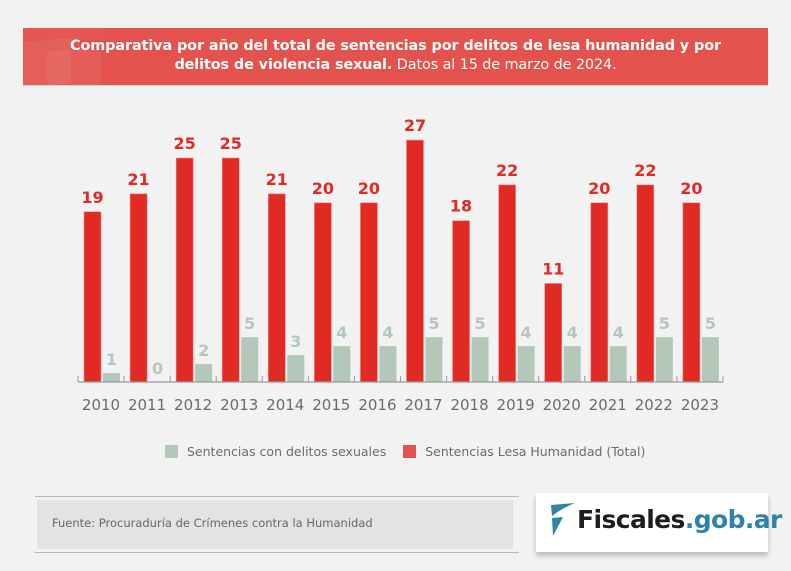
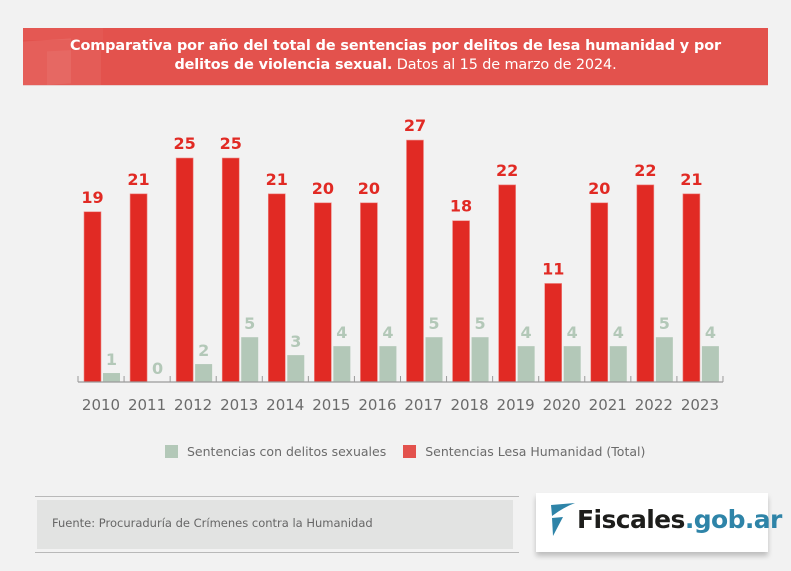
Sentencias Lesa Humanidad (Total)/2023: 20 -> 21
Sentencias con delitos sexuales/2023: 5 -> 4
